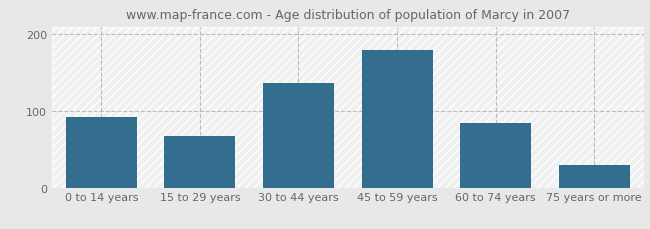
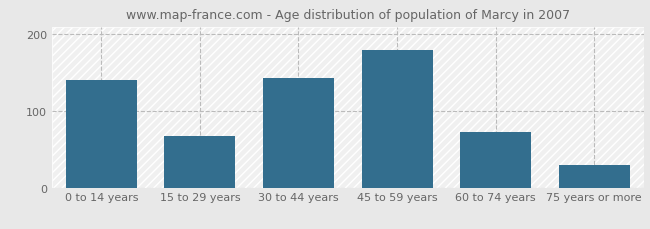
0 to 14 years: 92 -> 140
30 to 44 years: 136 -> 143
60 to 74 years: 84 -> 72
